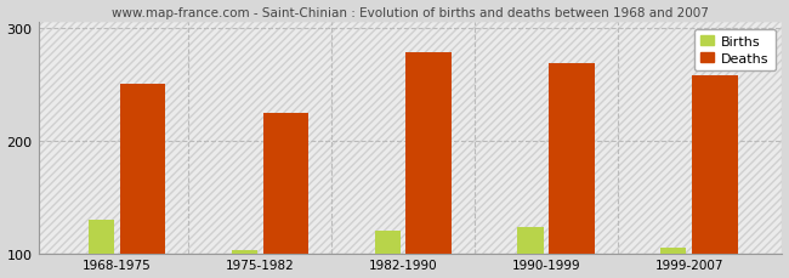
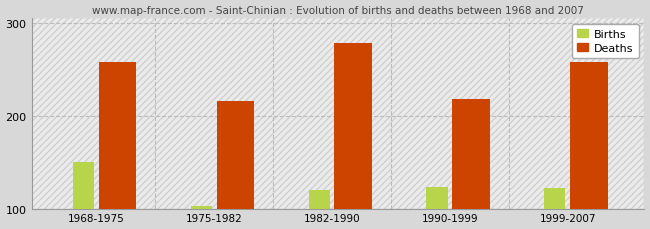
Births/1968-1975: 130 -> 150
Deaths/1968-1975: 250 -> 258
Deaths/1975-1982: 224 -> 216
Deaths/1990-1999: 268 -> 218
Births/1999-2007: 105 -> 122
